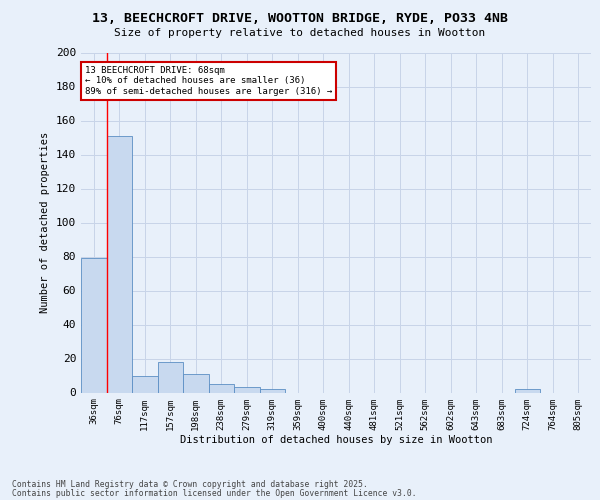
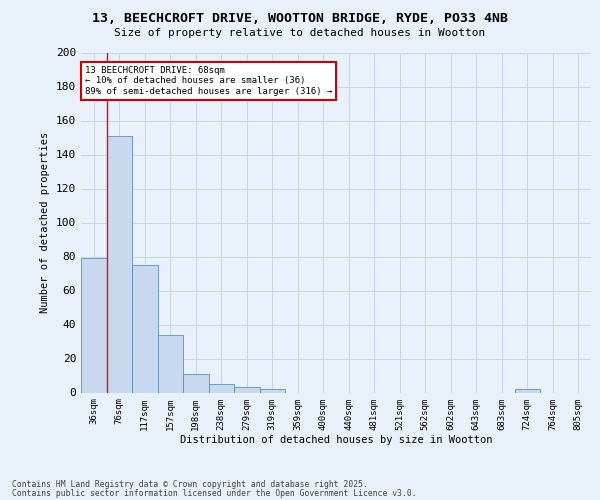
117sqm: 10 -> 75
157sqm: 18 -> 34
